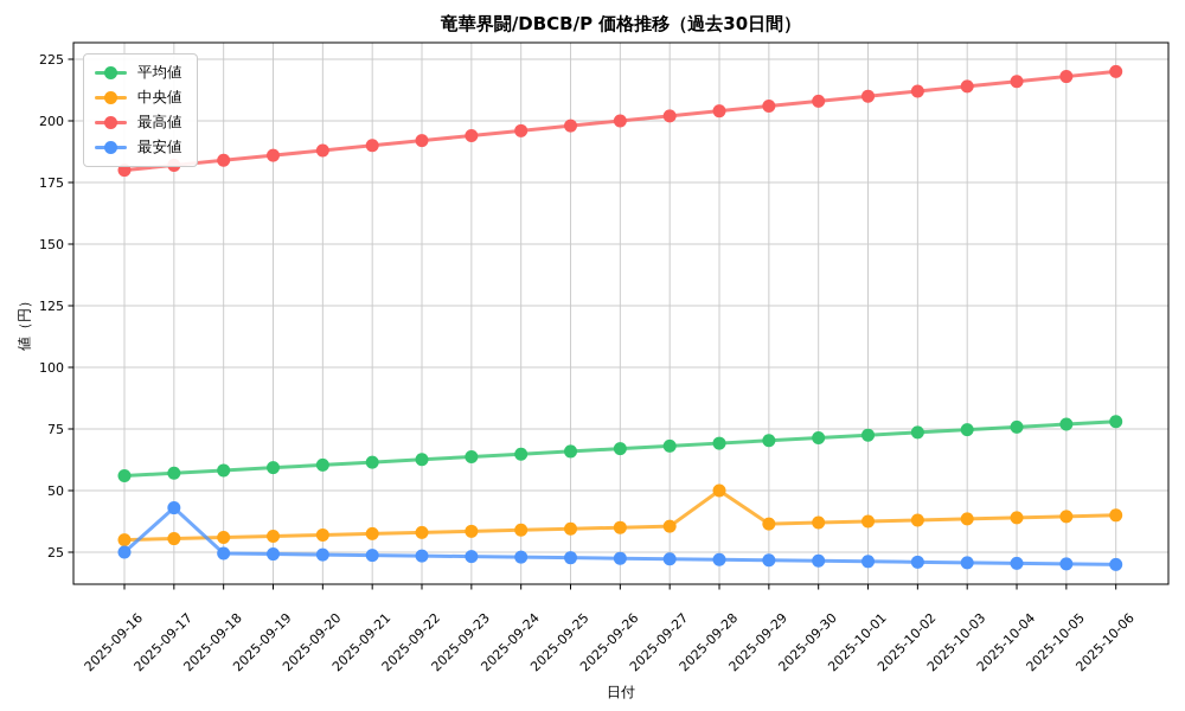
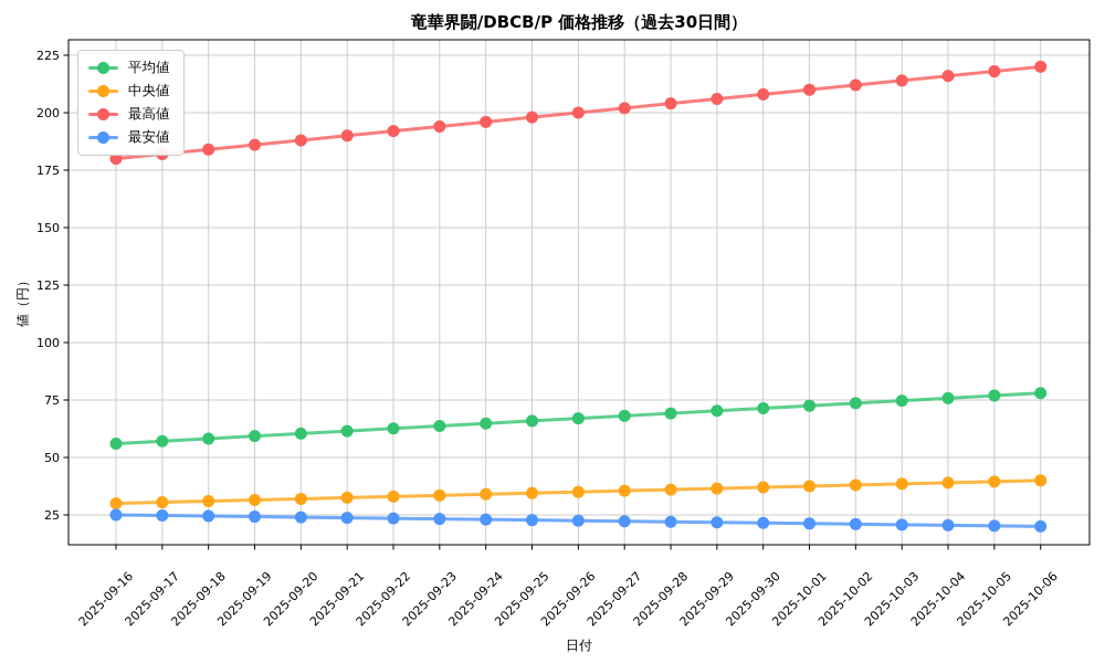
最安値/2025-09-17: 43 -> 25
中央値/2025-09-28: 50 -> 36
